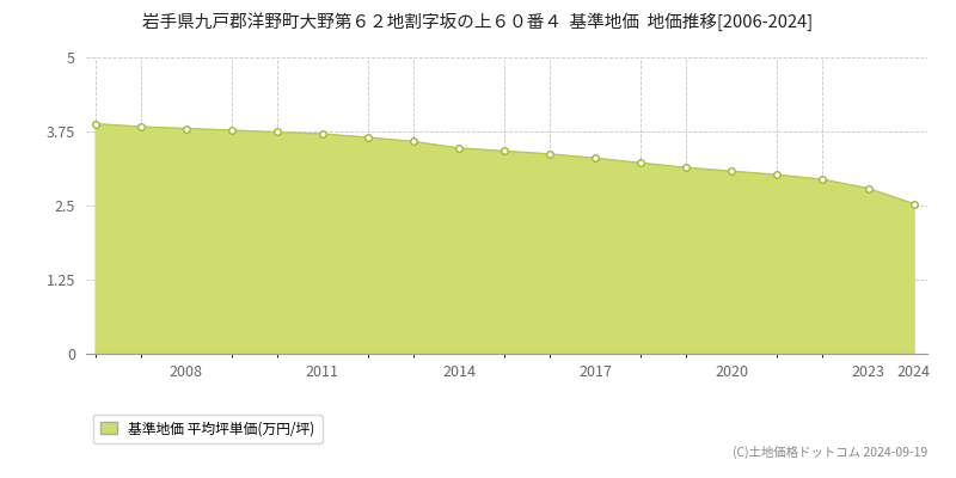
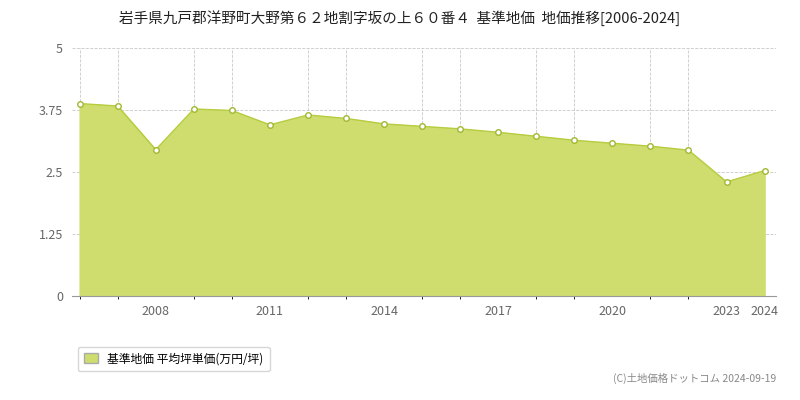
2008: 3.80 -> 2.95
2011: 3.71 -> 3.45
2023: 2.79 -> 2.30
